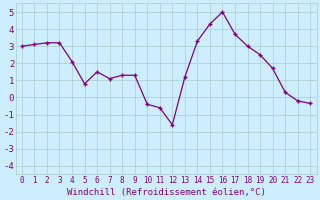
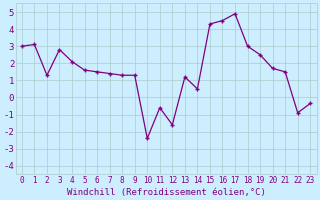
2: 3.2 -> 1.3
3: 3.2 -> 2.8
5: 0.8 -> 1.6
7: 1.1 -> 1.4
10: -0.4 -> -2.4
14: 3.3 -> 0.5
16: 5.0 -> 4.5
17: 3.7 -> 4.9
21: 0.3 -> 1.5
22: -0.2 -> -0.9
